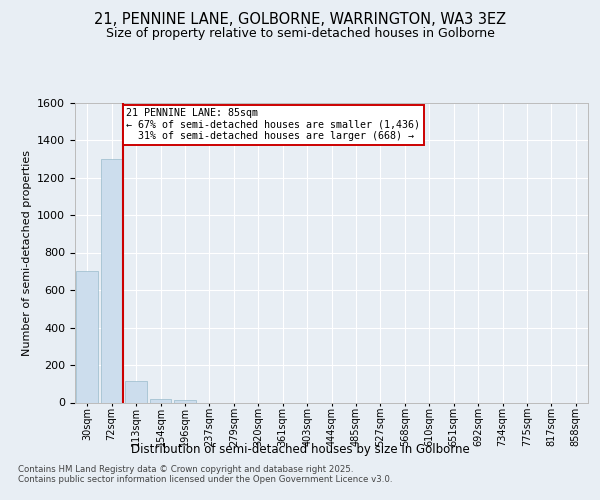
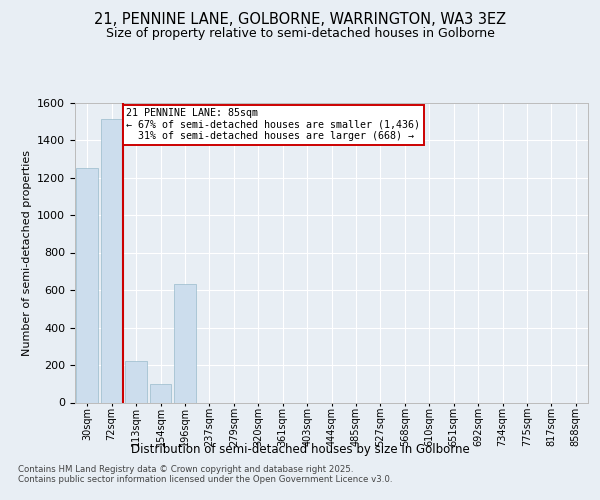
30sqm: 700 -> 1250
72sqm: 1300 -> 1510
113sqm: 120 -> 220
154sqm: 20 -> 100
196sqm: 20 -> 630
